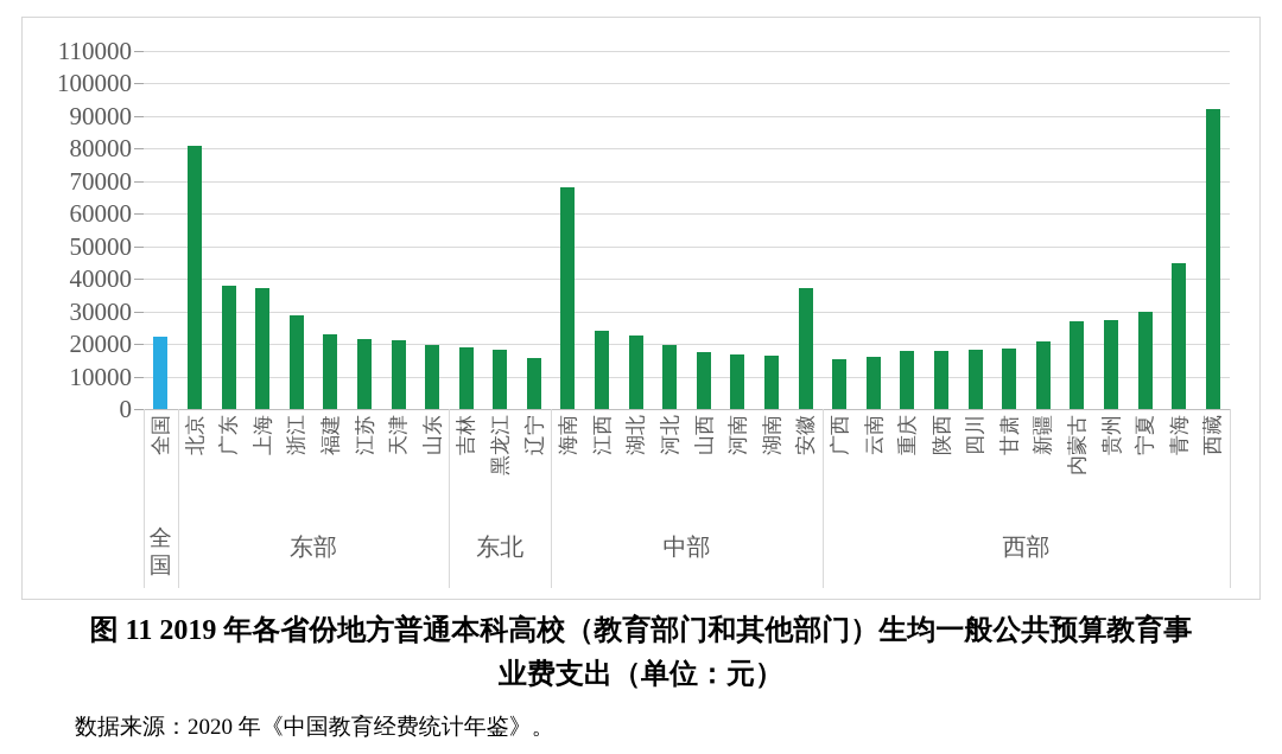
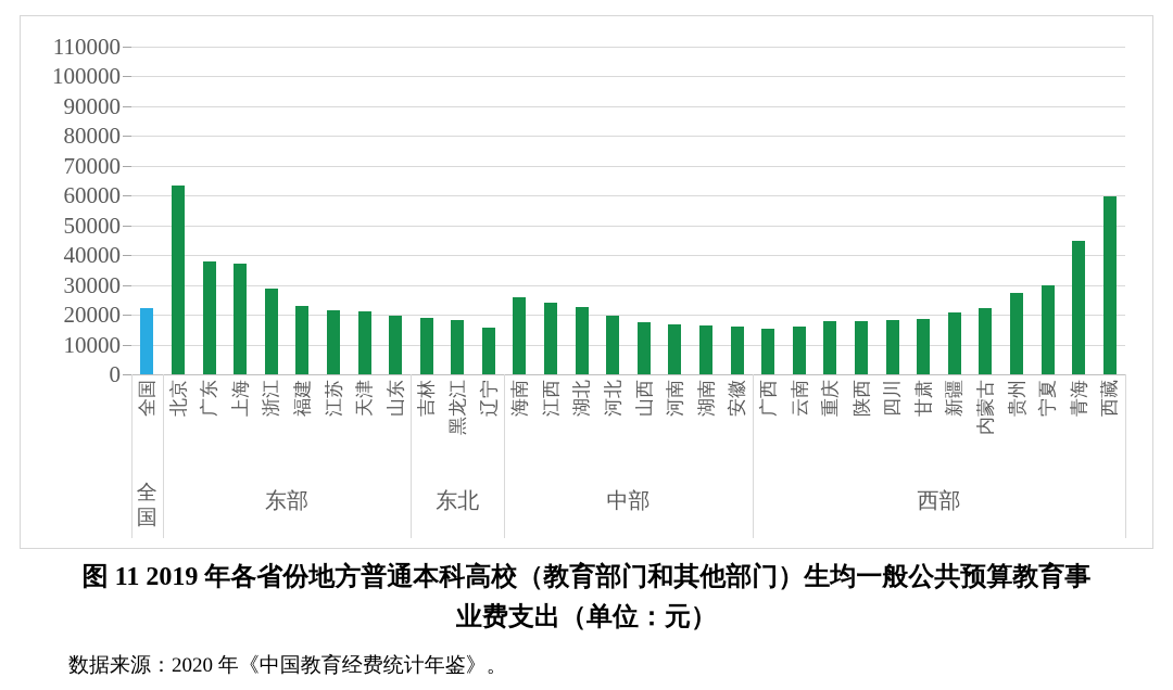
北京: 81000 -> 63000
海南: 68000 -> 26000
安徽: 37000 -> 16000
内蒙古: 27000 -> 22000
西藏: 92000 -> 60000
